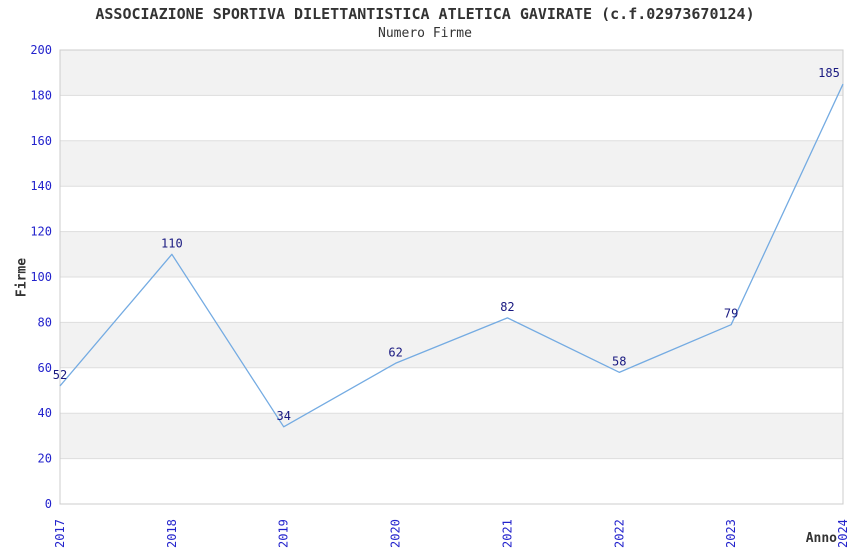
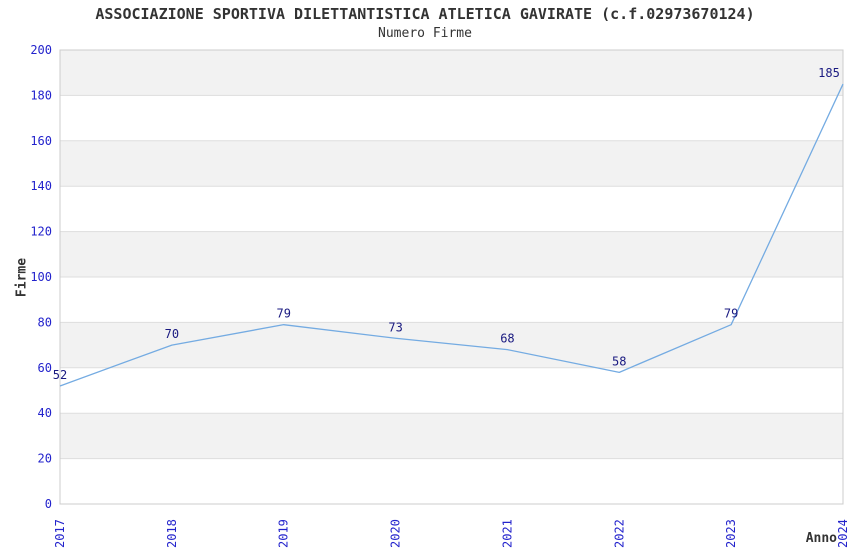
2018: 110 -> 70
2019: 34 -> 79
2020: 62 -> 73
2021: 82 -> 68
